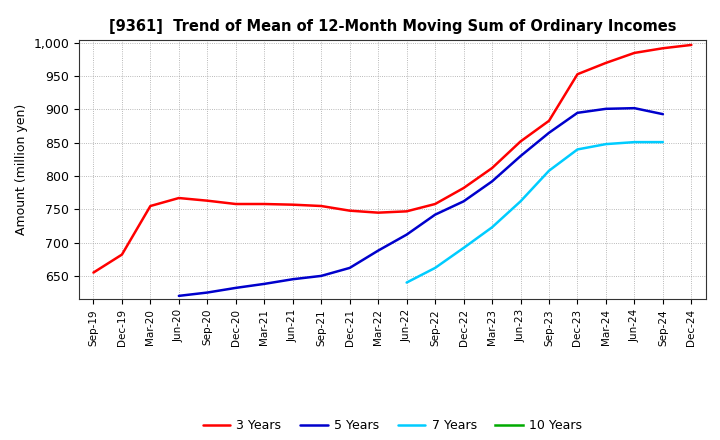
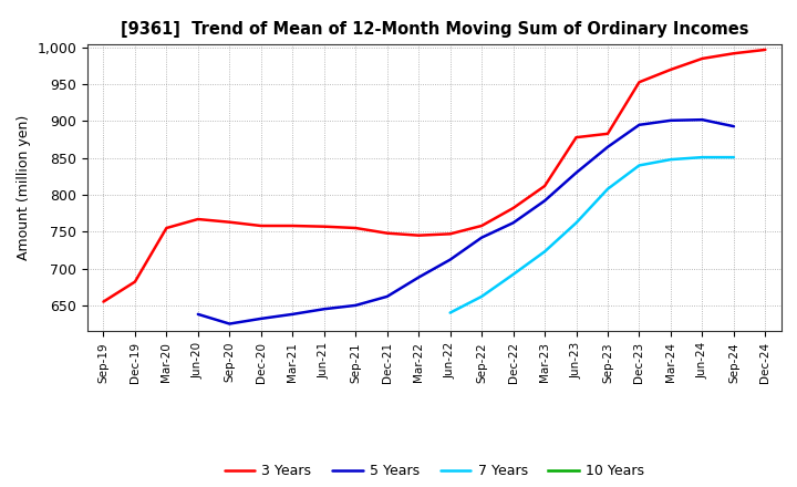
5 Years/Jun-20: 620 -> 638
3 Years/Jun-23: 852 -> 878
